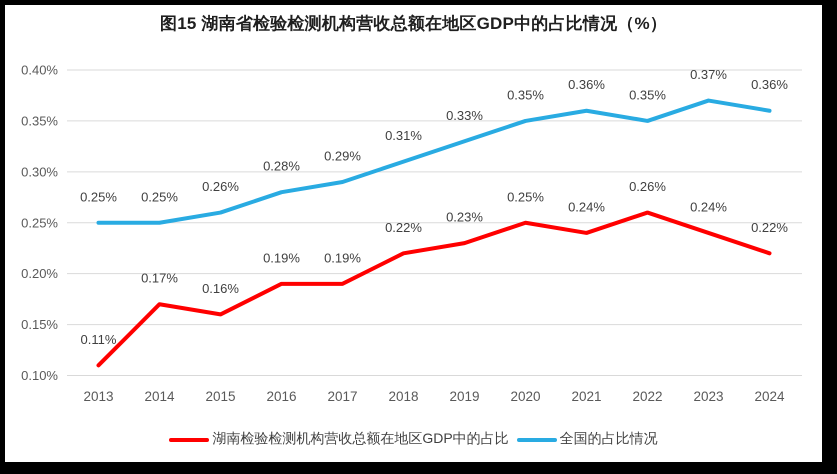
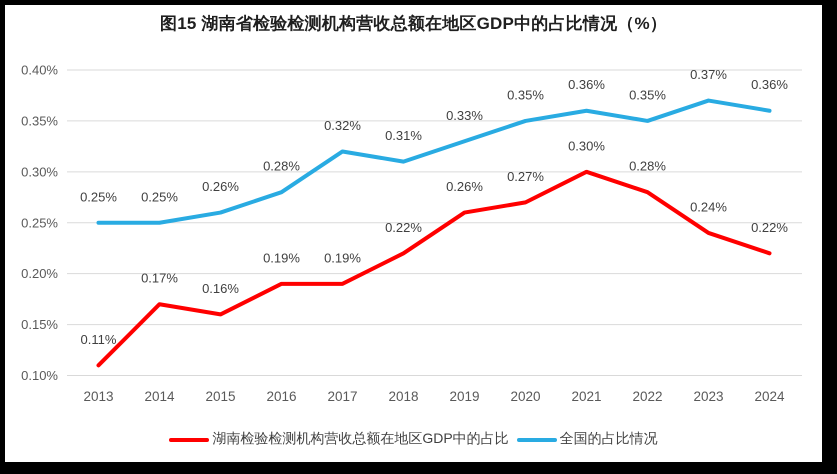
全国的占比情况/2017: 0.29% -> 0.32%
湖南检验检测机构营收总额在地区GDP中的占比/2019: 0.23% -> 0.26%
湖南检验检测机构营收总额在地区GDP中的占比/2020: 0.25% -> 0.27%
湖南检验检测机构营收总额在地区GDP中的占比/2021: 0.24% -> 0.30%
湖南检验检测机构营收总额在地区GDP中的占比/2022: 0.26% -> 0.28%
